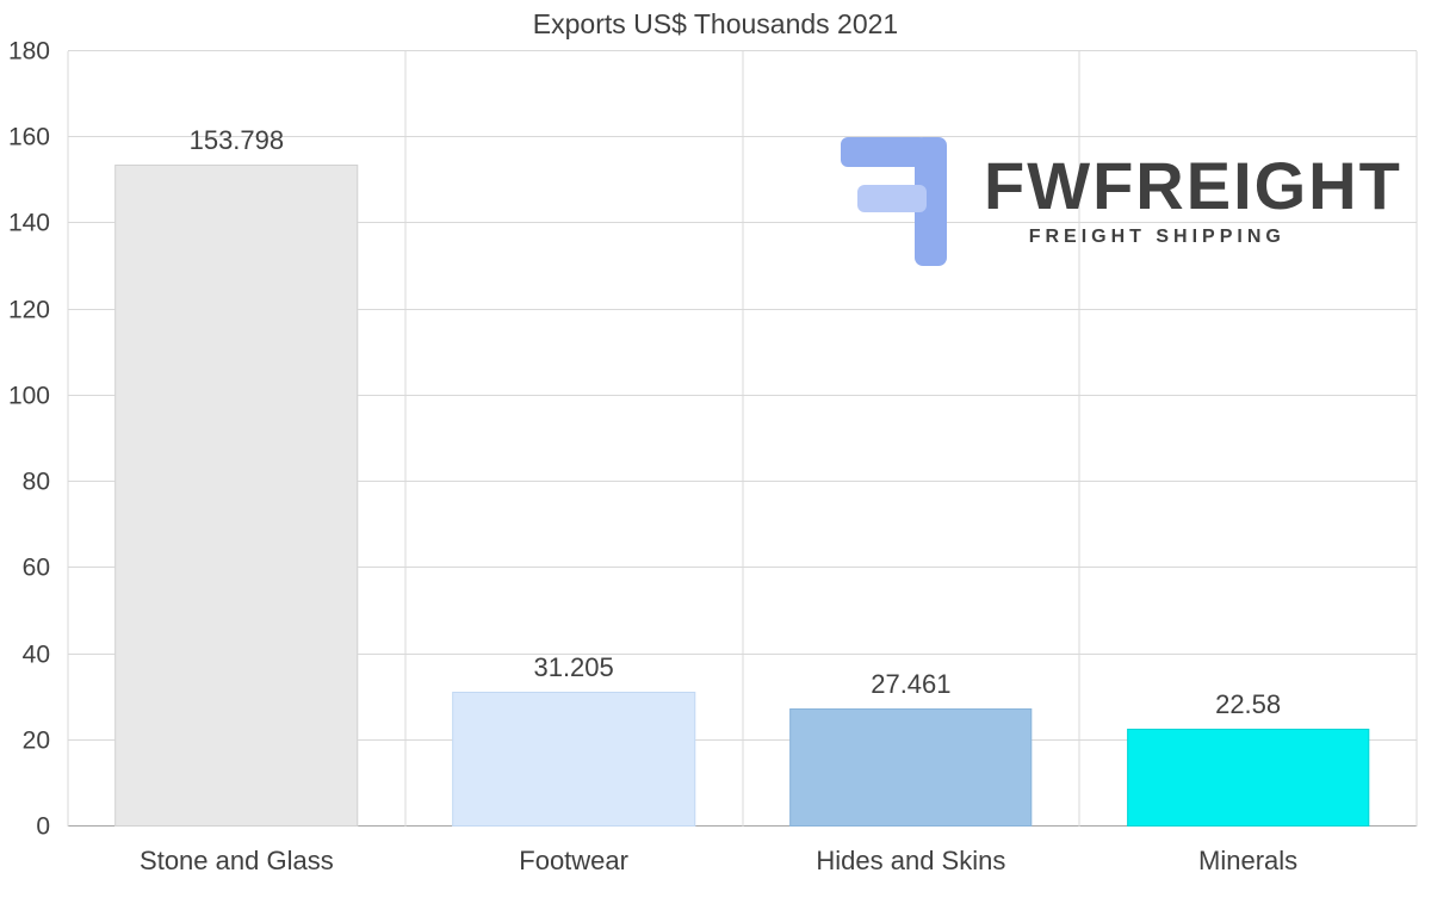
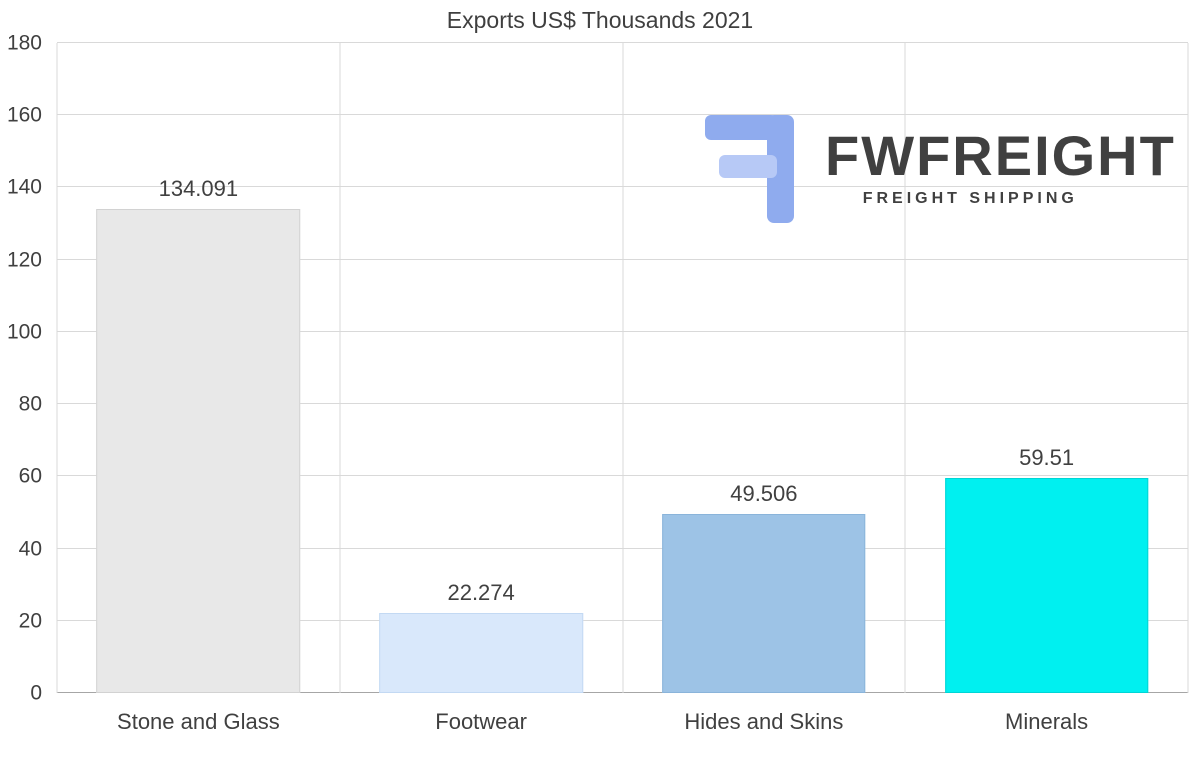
Stone and Glass: 153.798 -> 134.091
Footwear: 31.205 -> 22.274
Hides and Skins: 27.461 -> 49.506
Minerals: 22.58 -> 59.51
